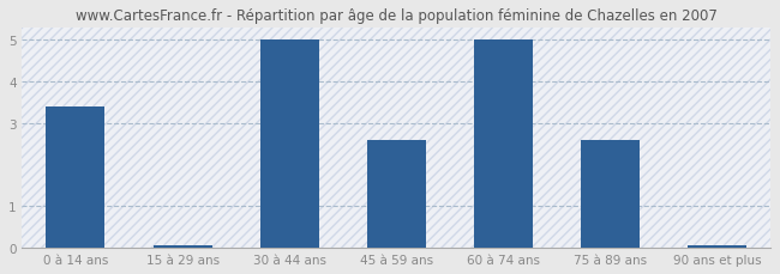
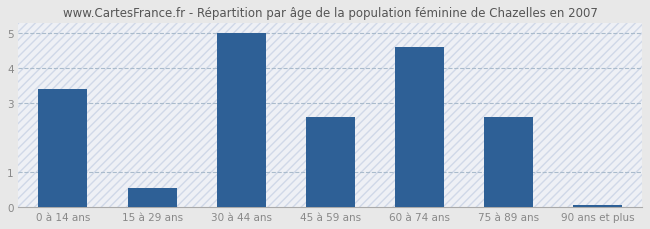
15 à 29 ans: 0.05 -> 0.55
60 à 74 ans: 5.00 -> 4.60
